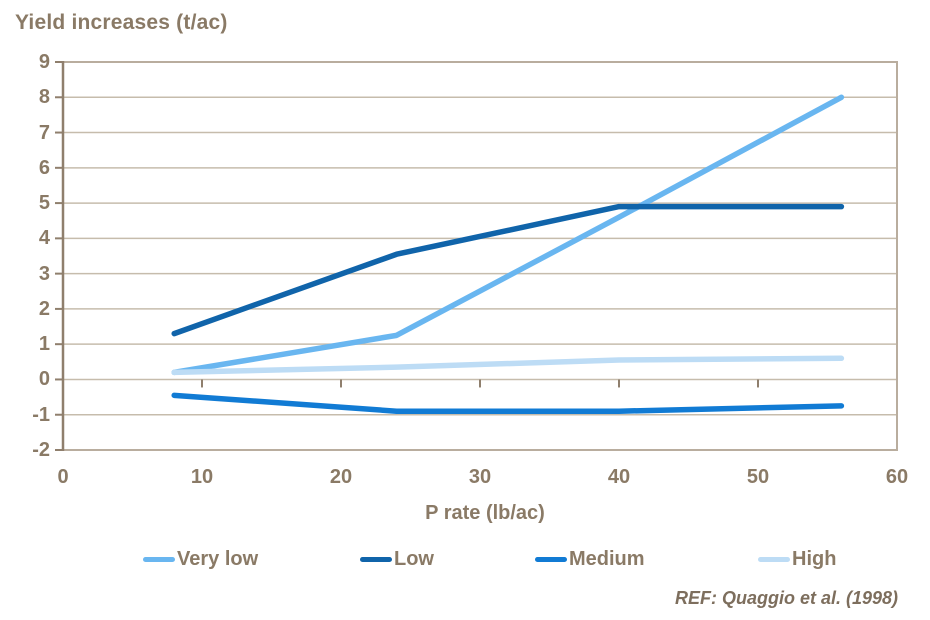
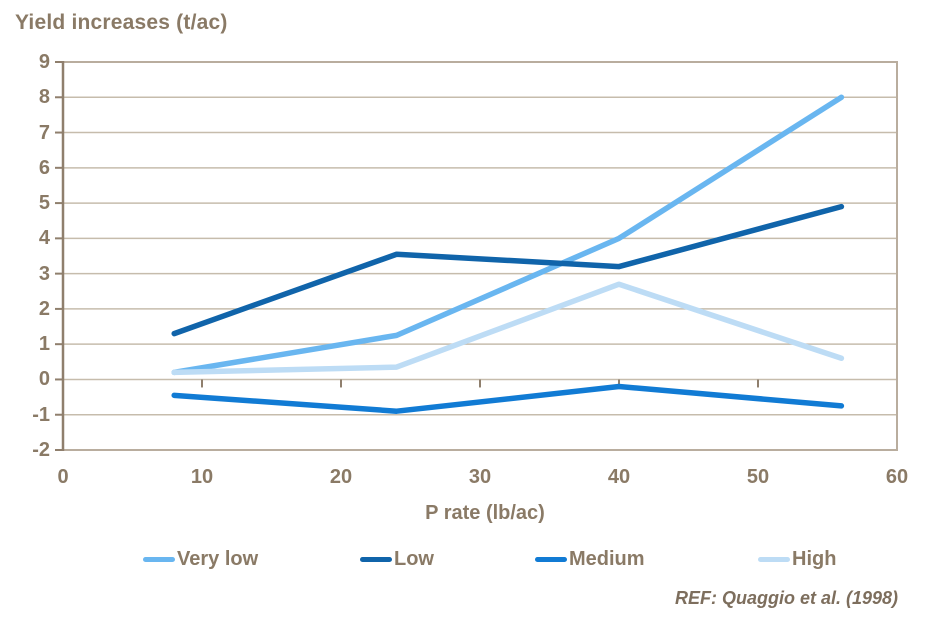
Very low/40: 4.6 -> 4.0
Low/40: 4.9 -> 3.2
Medium/40: -0.9 -> -0.2
High/40: 0.6 -> 2.7
